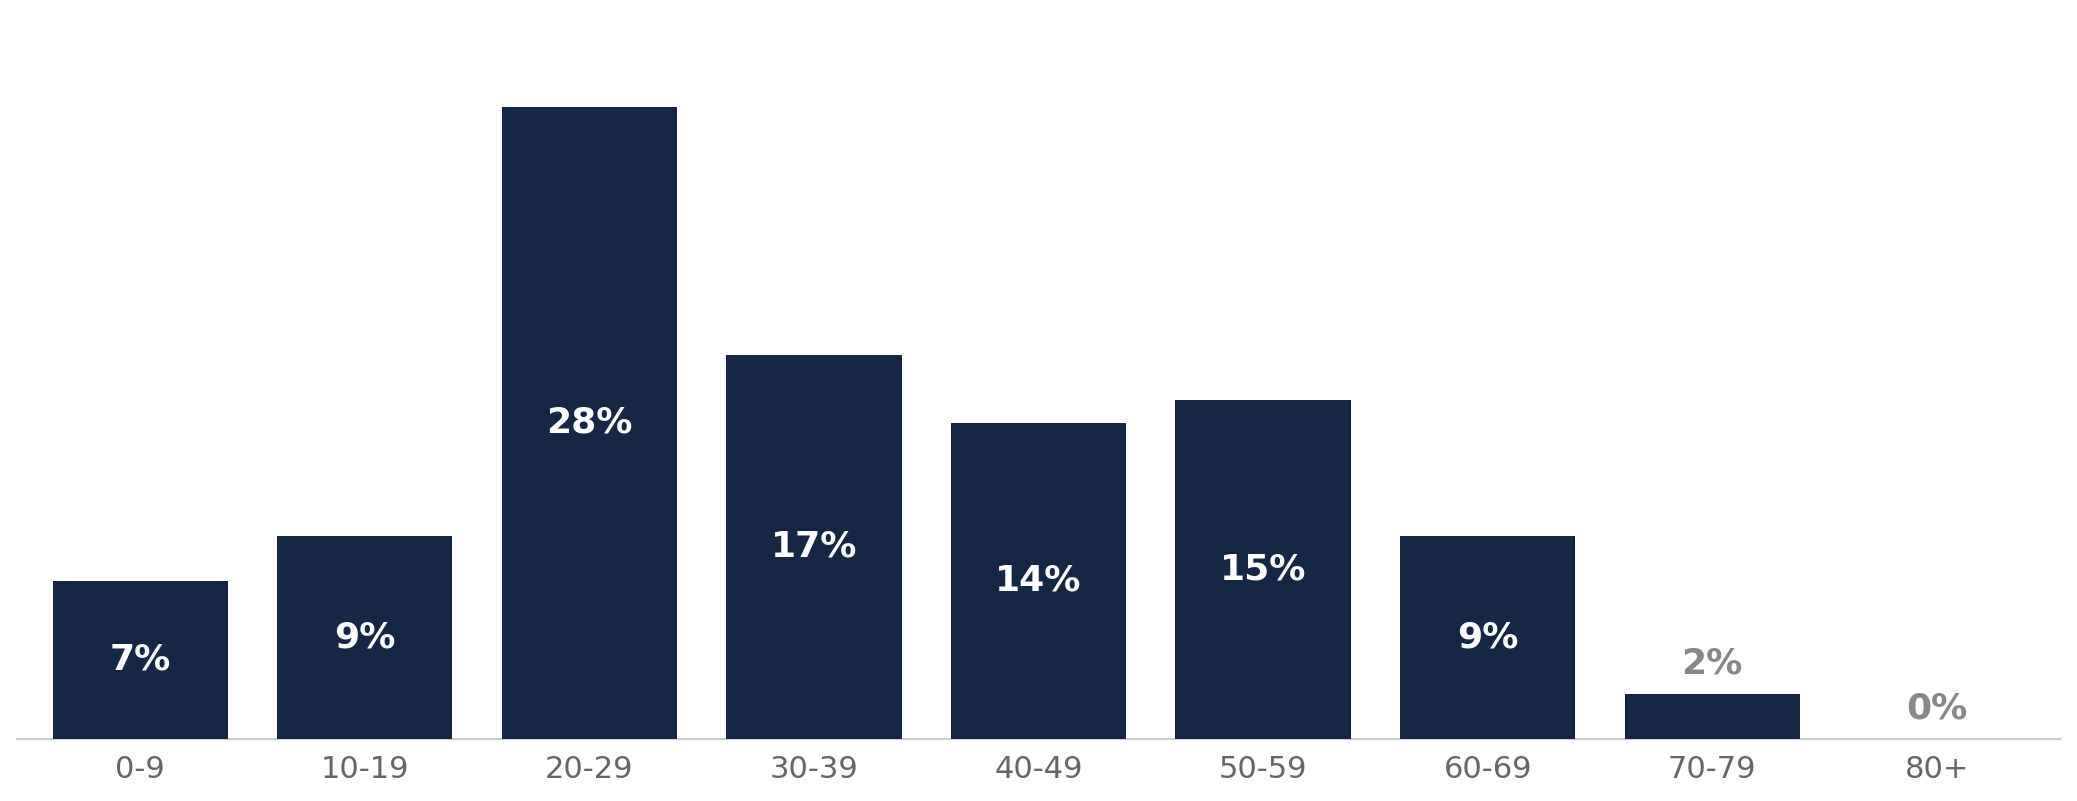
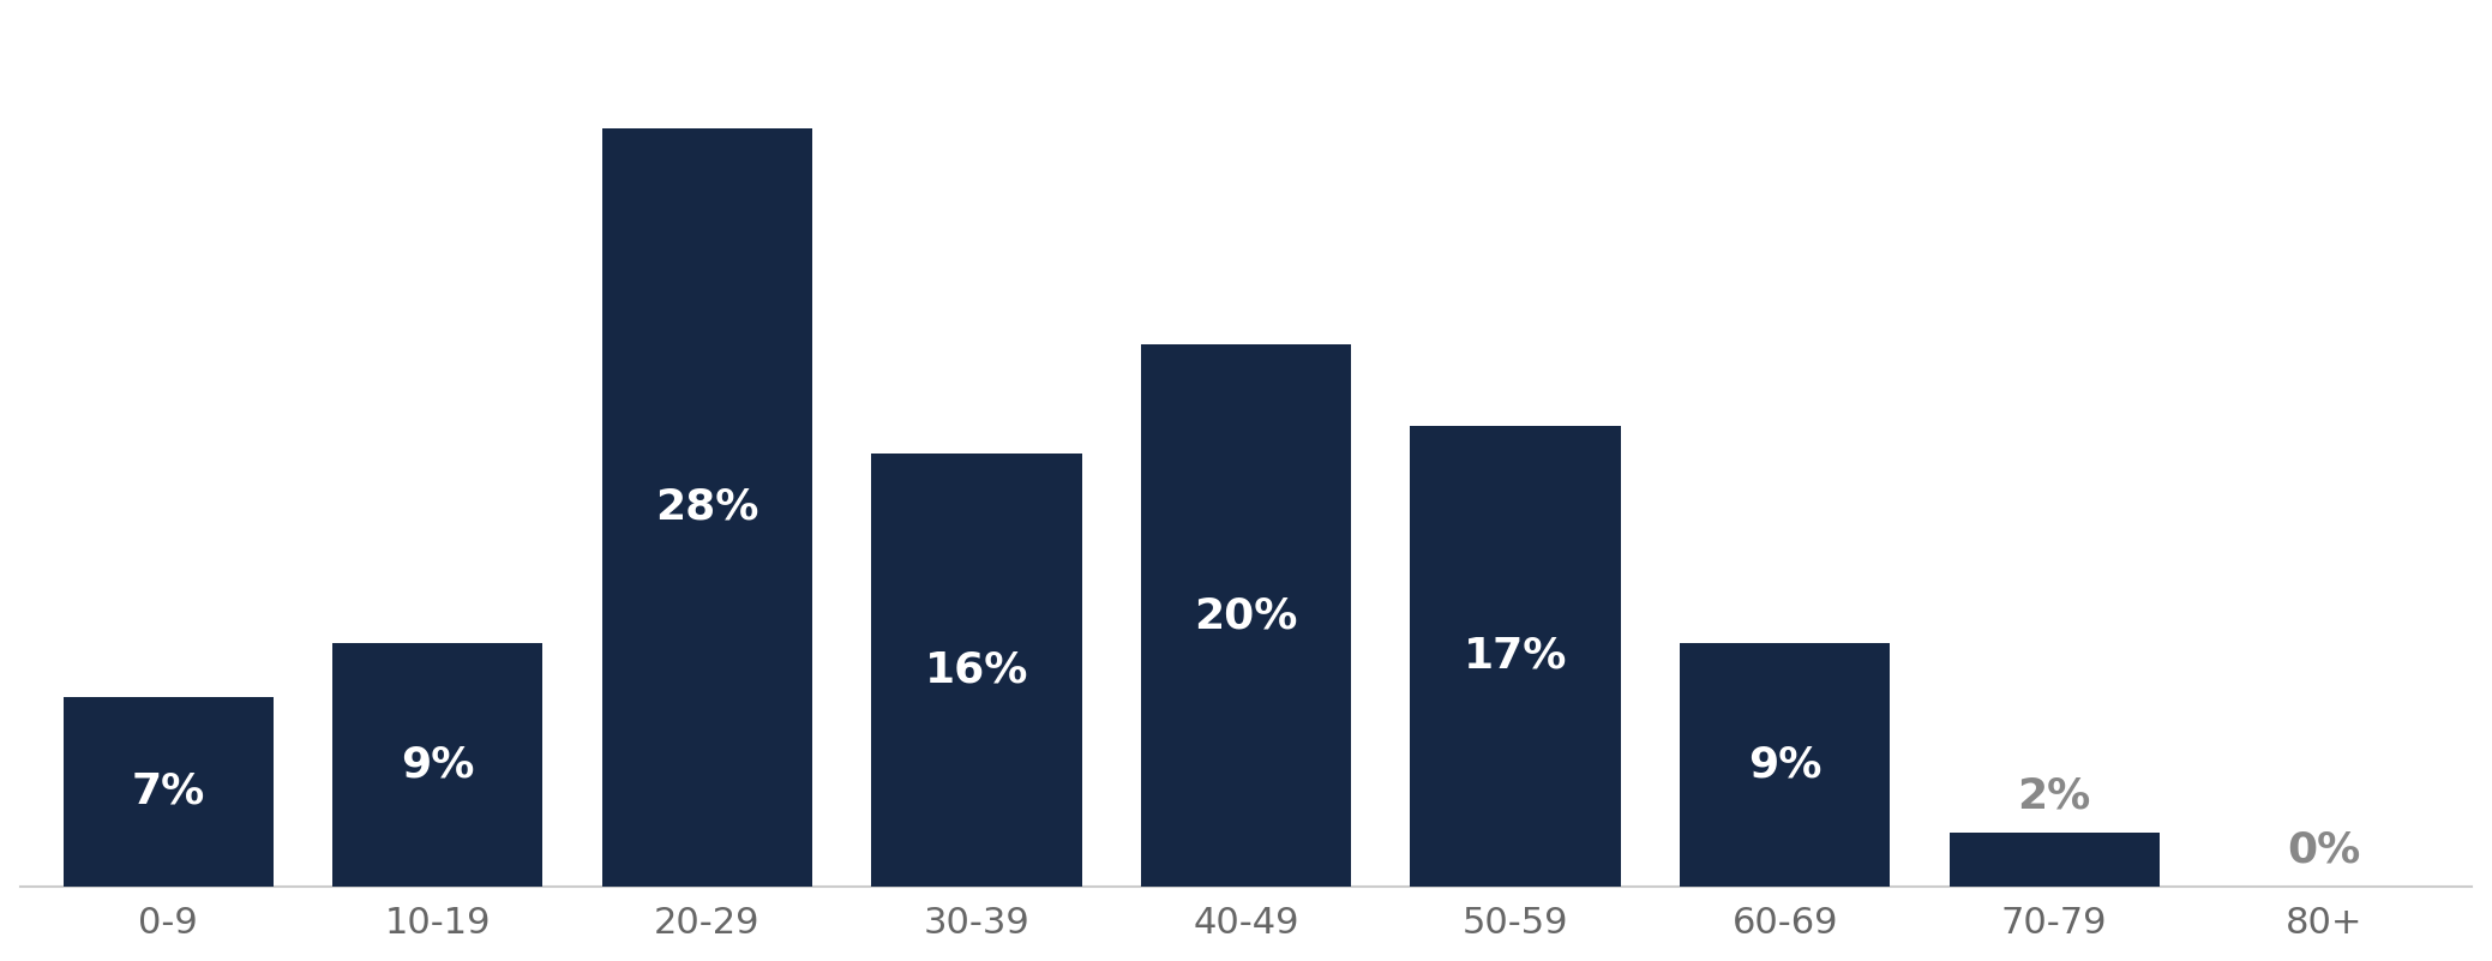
30-39: 17% -> 16%
40-49: 14% -> 20%
50-59: 15% -> 17%
